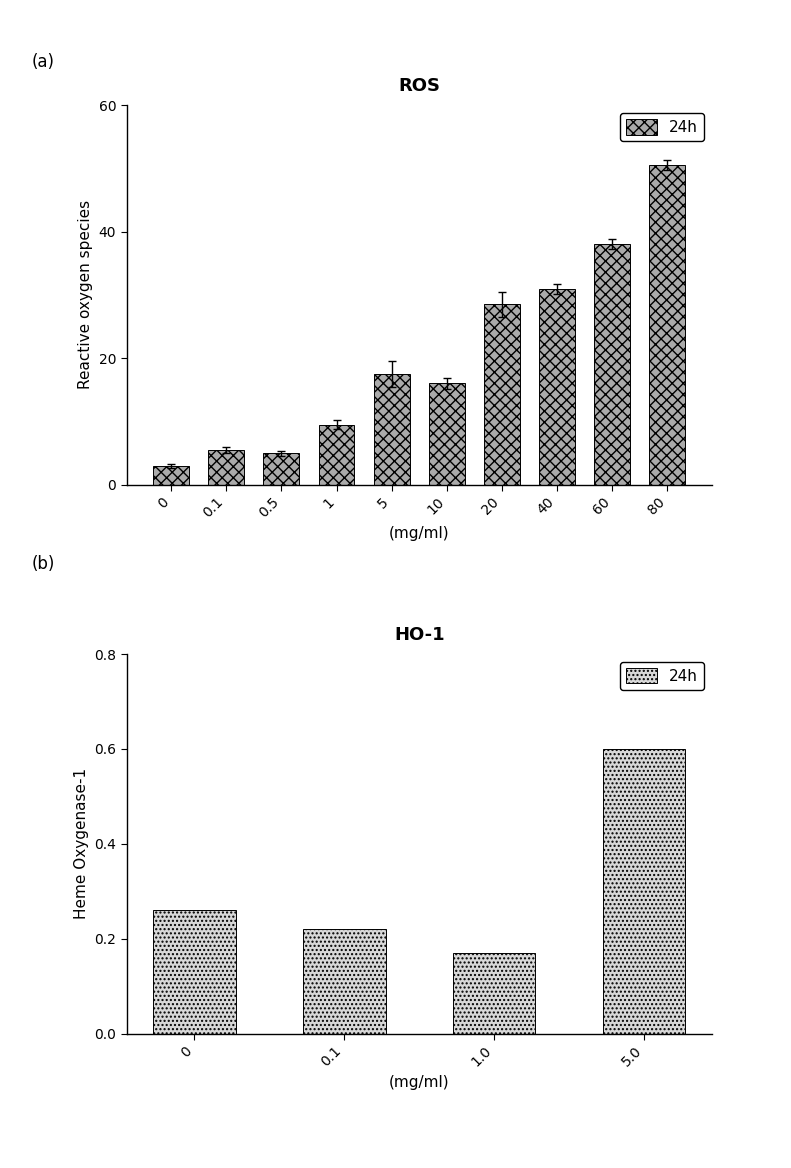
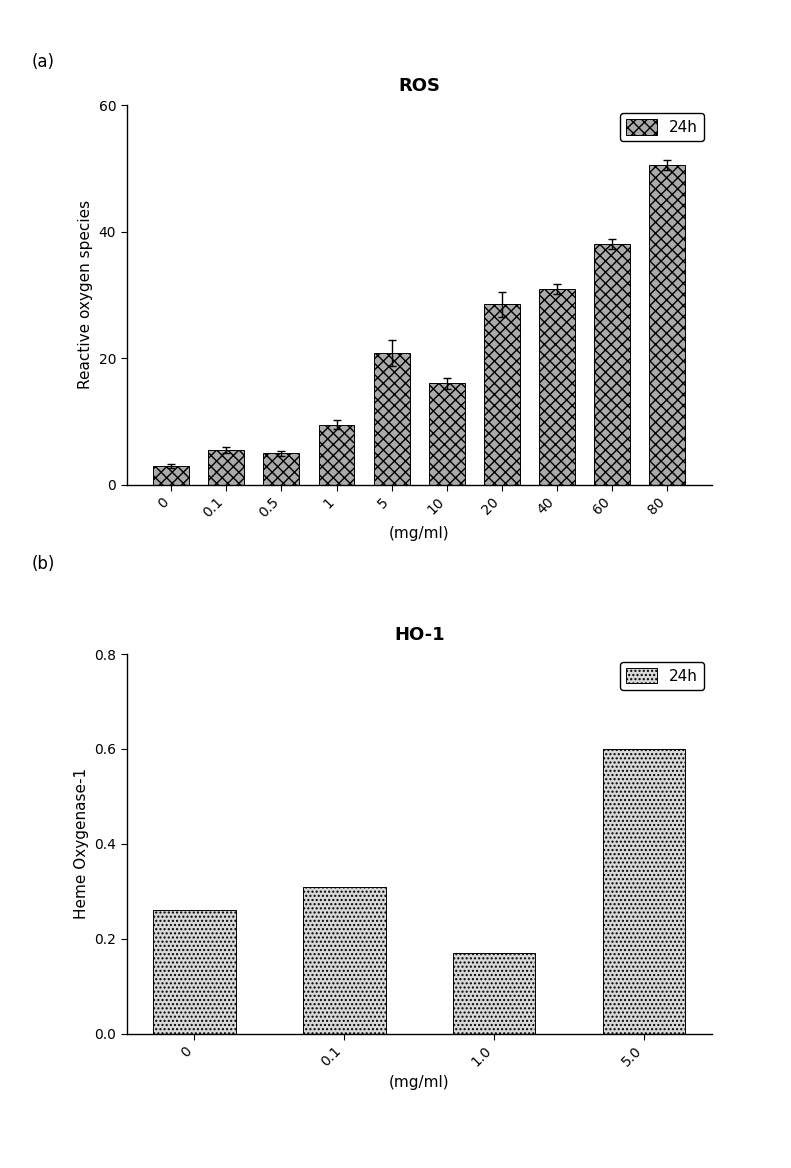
ROS/5: 17.5 -> 20.8
HO-1/0.1: 0.22 -> 0.31
